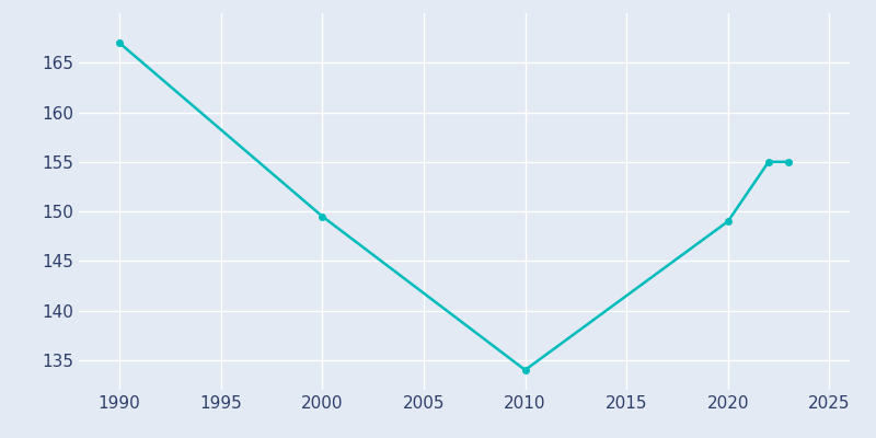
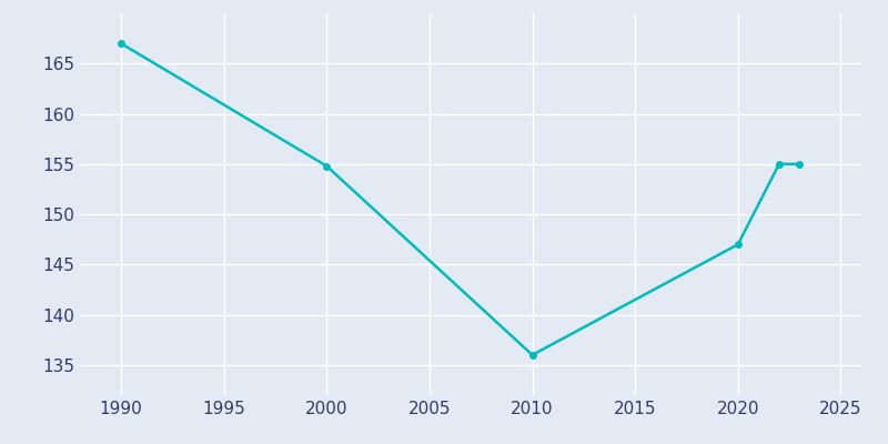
2000: 149.5 -> 154.8
2010: 134.0 -> 136.0
2020: 149.0 -> 147.0
